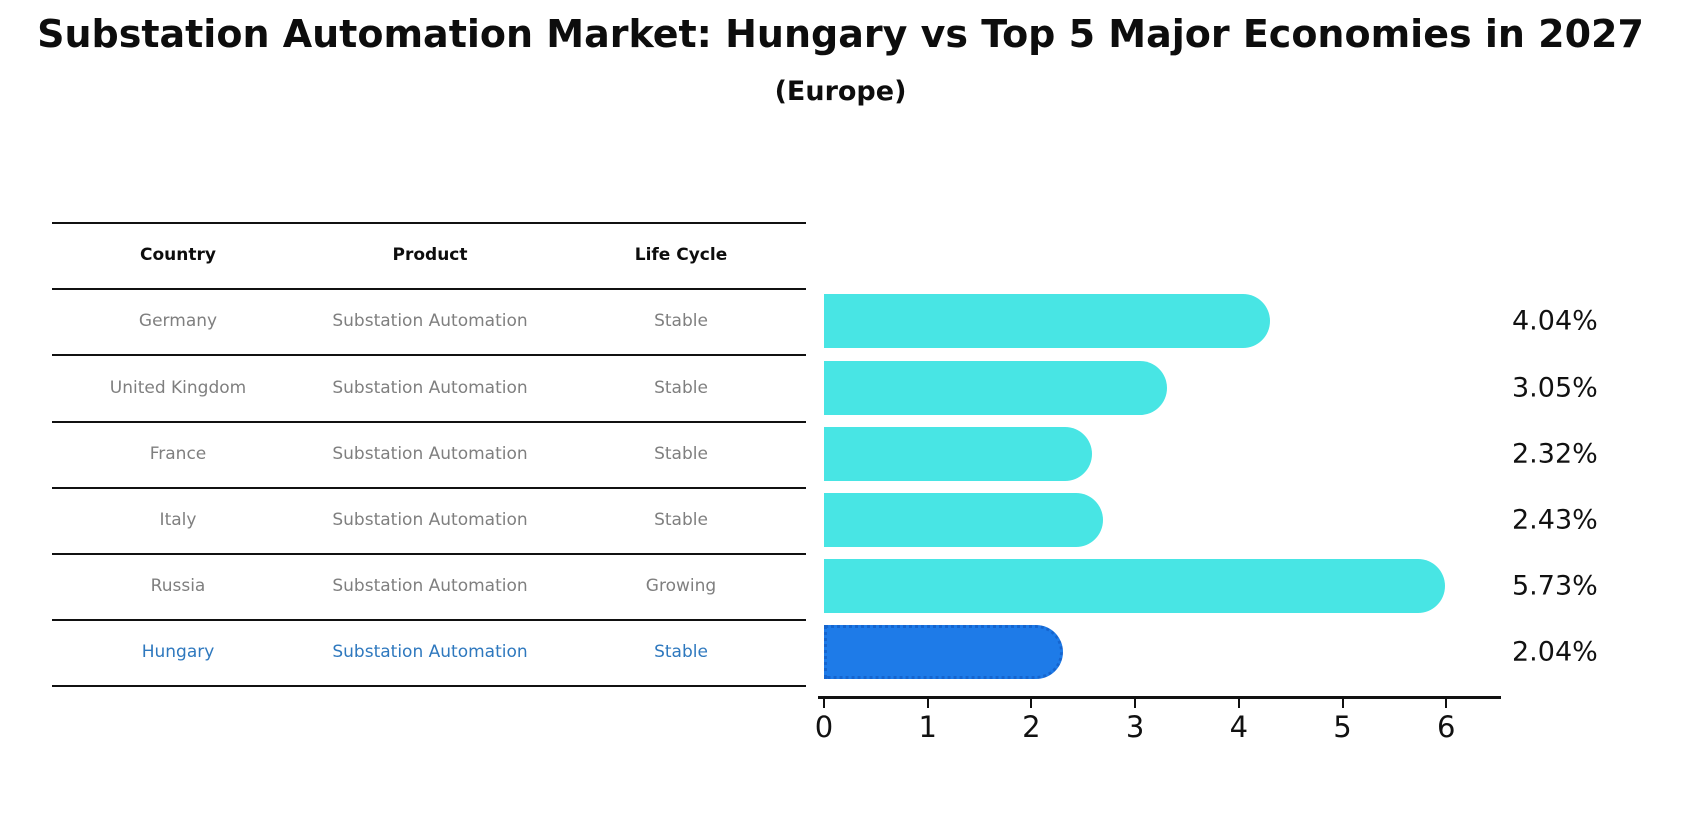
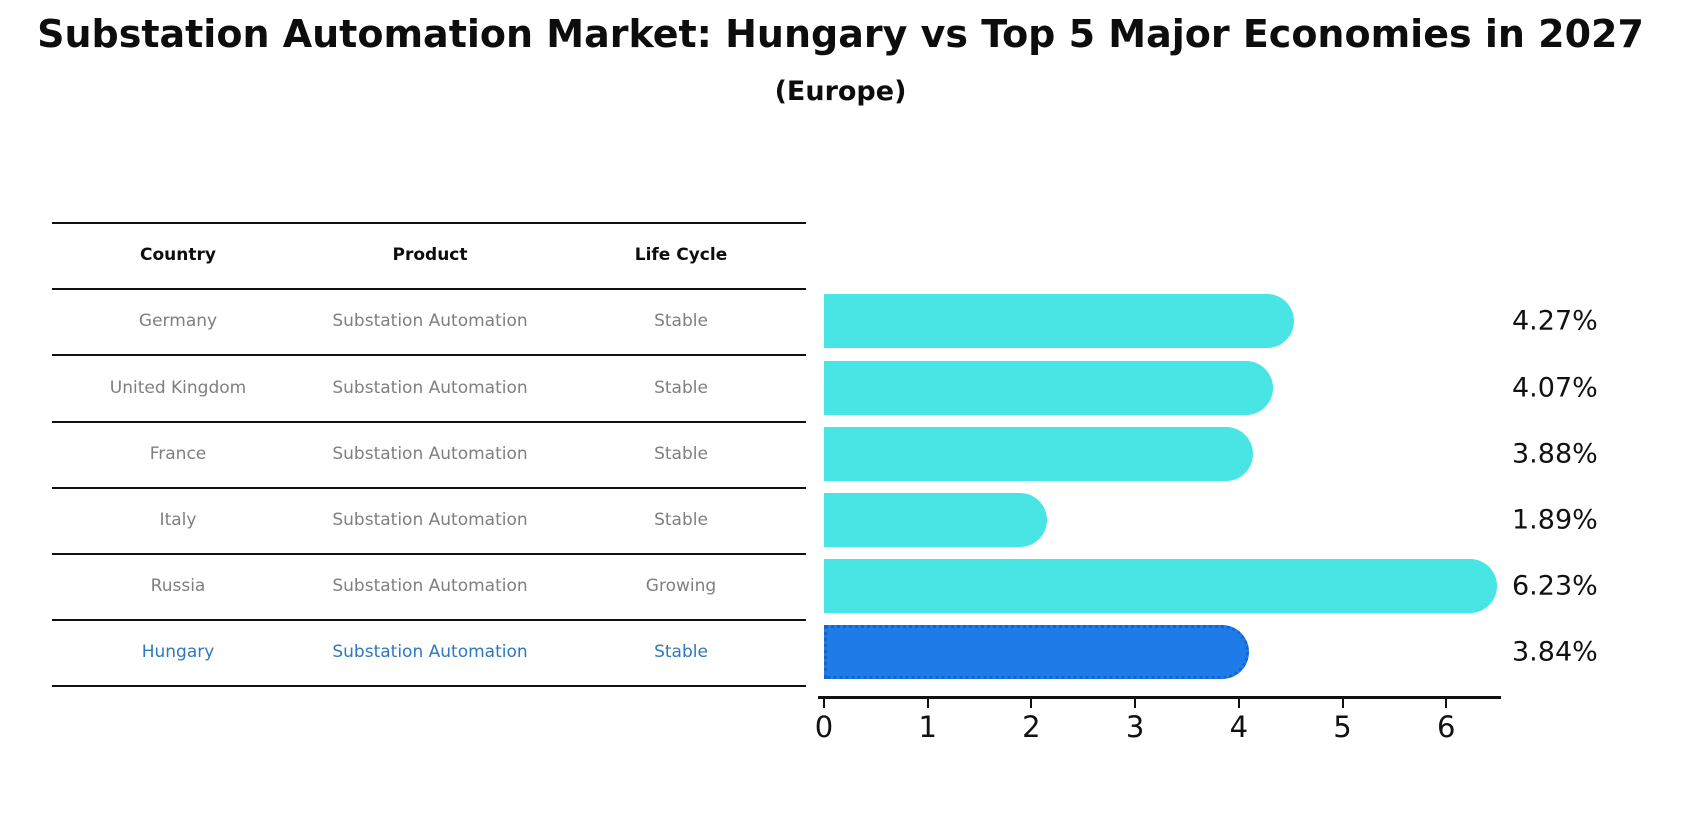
Germany: 4.04% -> 4.27%
United Kingdom: 3.05% -> 4.07%
France: 2.32% -> 3.88%
Italy: 2.43% -> 1.89%
Russia: 5.73% -> 6.23%
Hungary: 2.04% -> 3.84%
